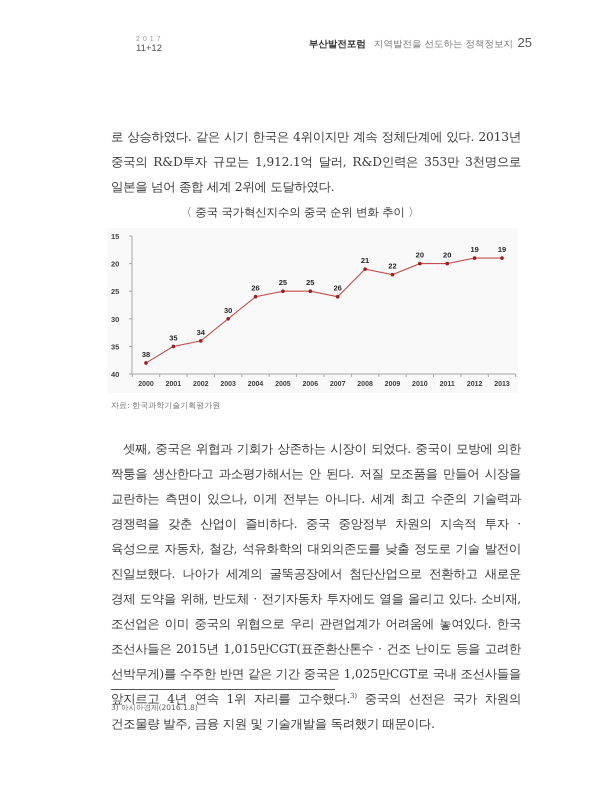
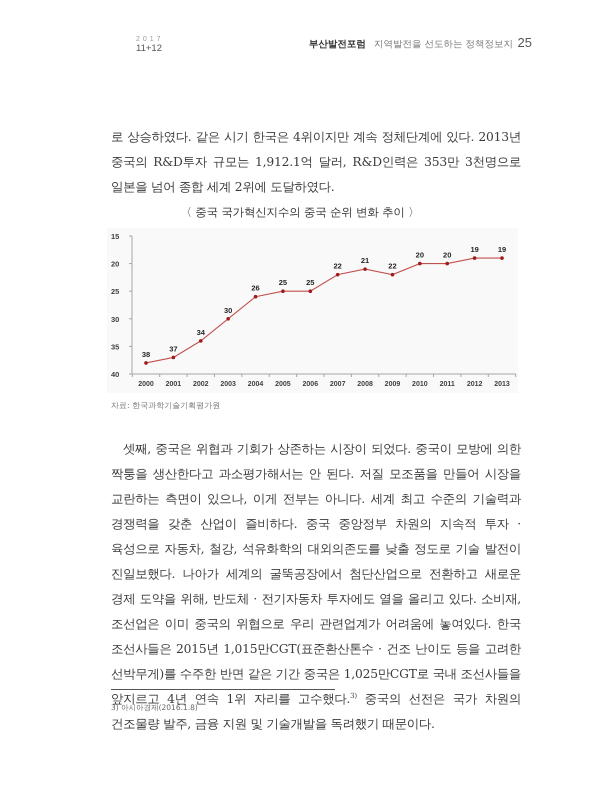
2001: 35 -> 37
2007: 26 -> 22
